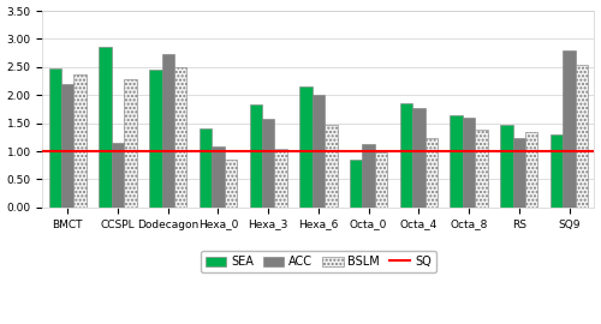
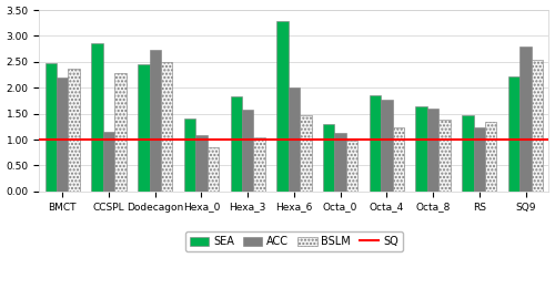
SEA/Hexa_6: 2.15 -> 3.28
SEA/Octa_0: 0.85 -> 1.31
SEA/SQ9: 1.30 -> 2.22
